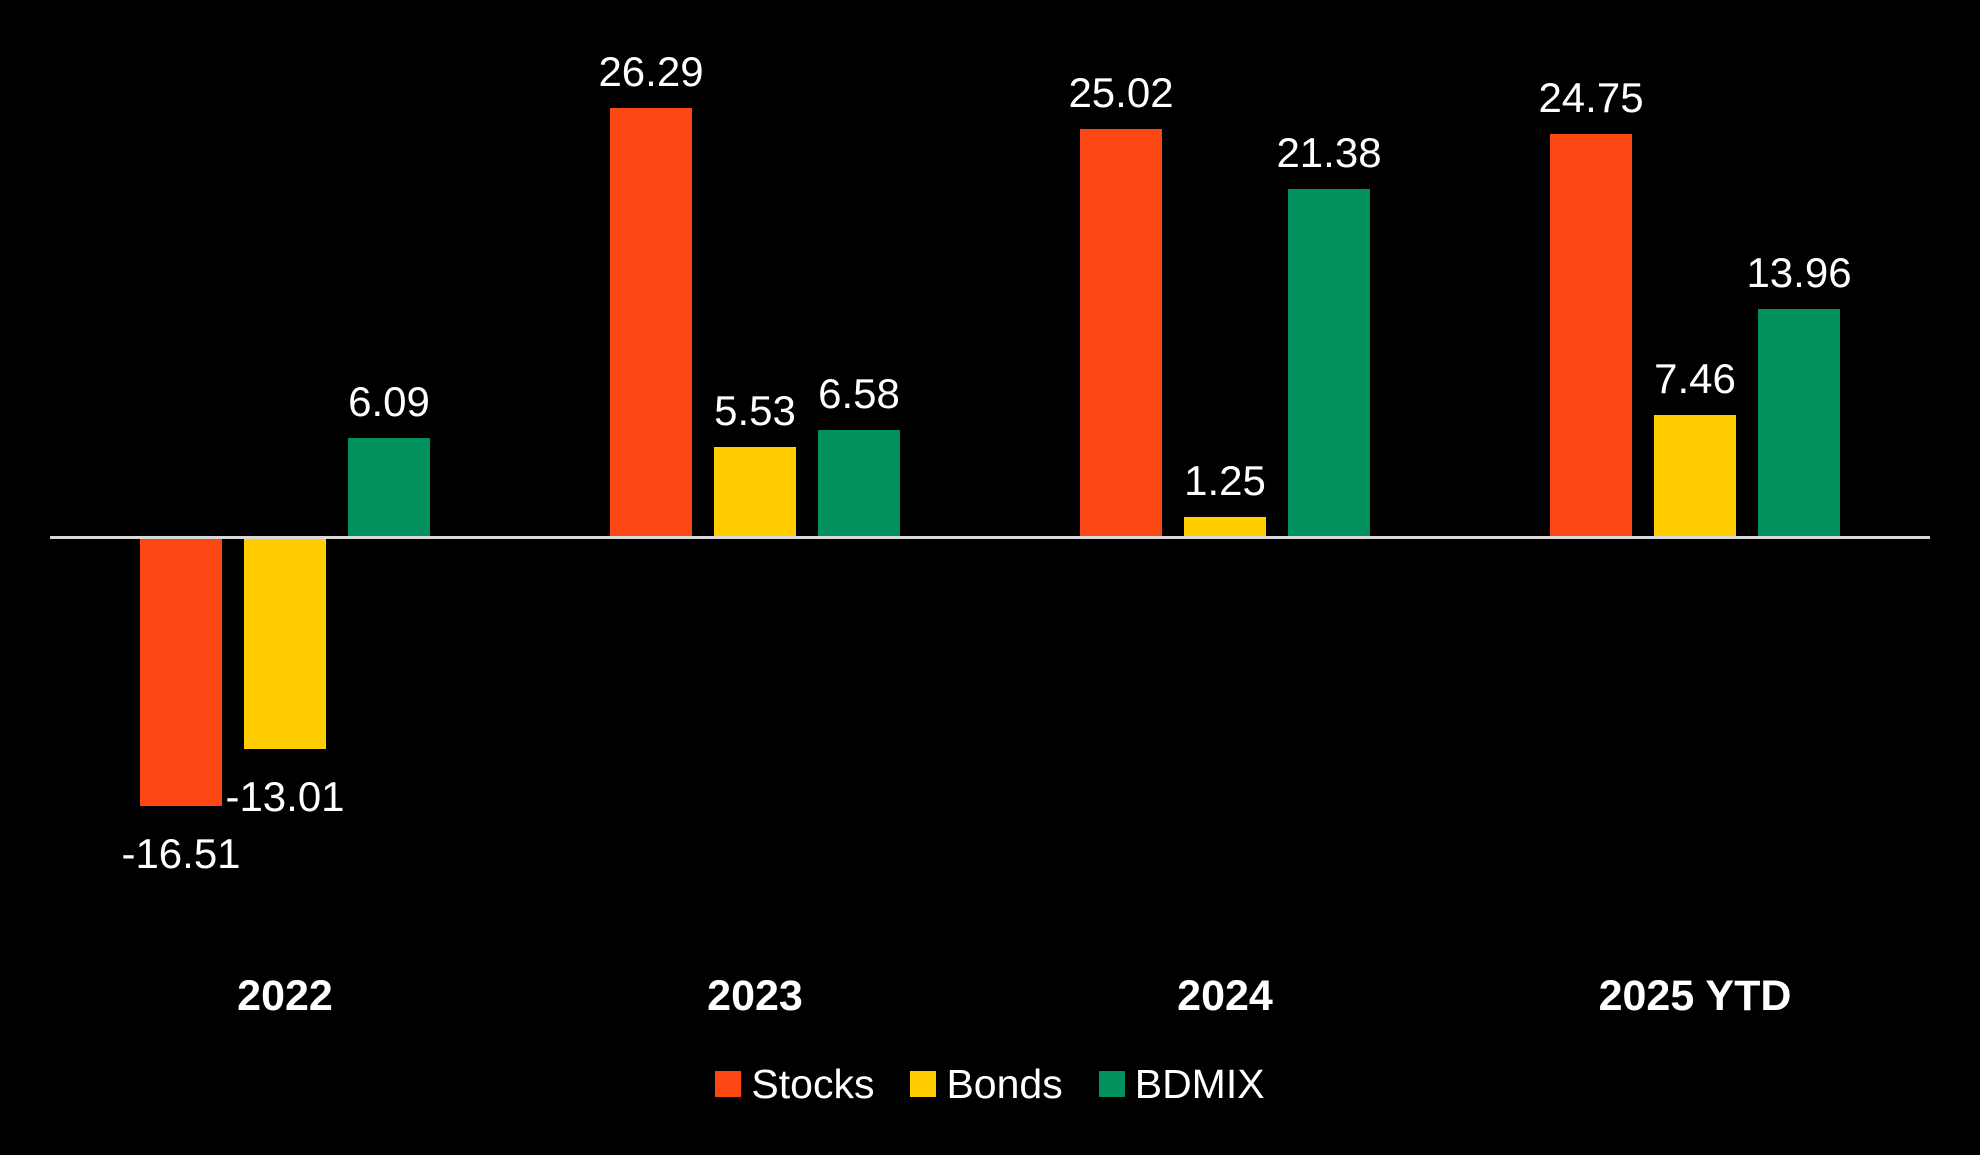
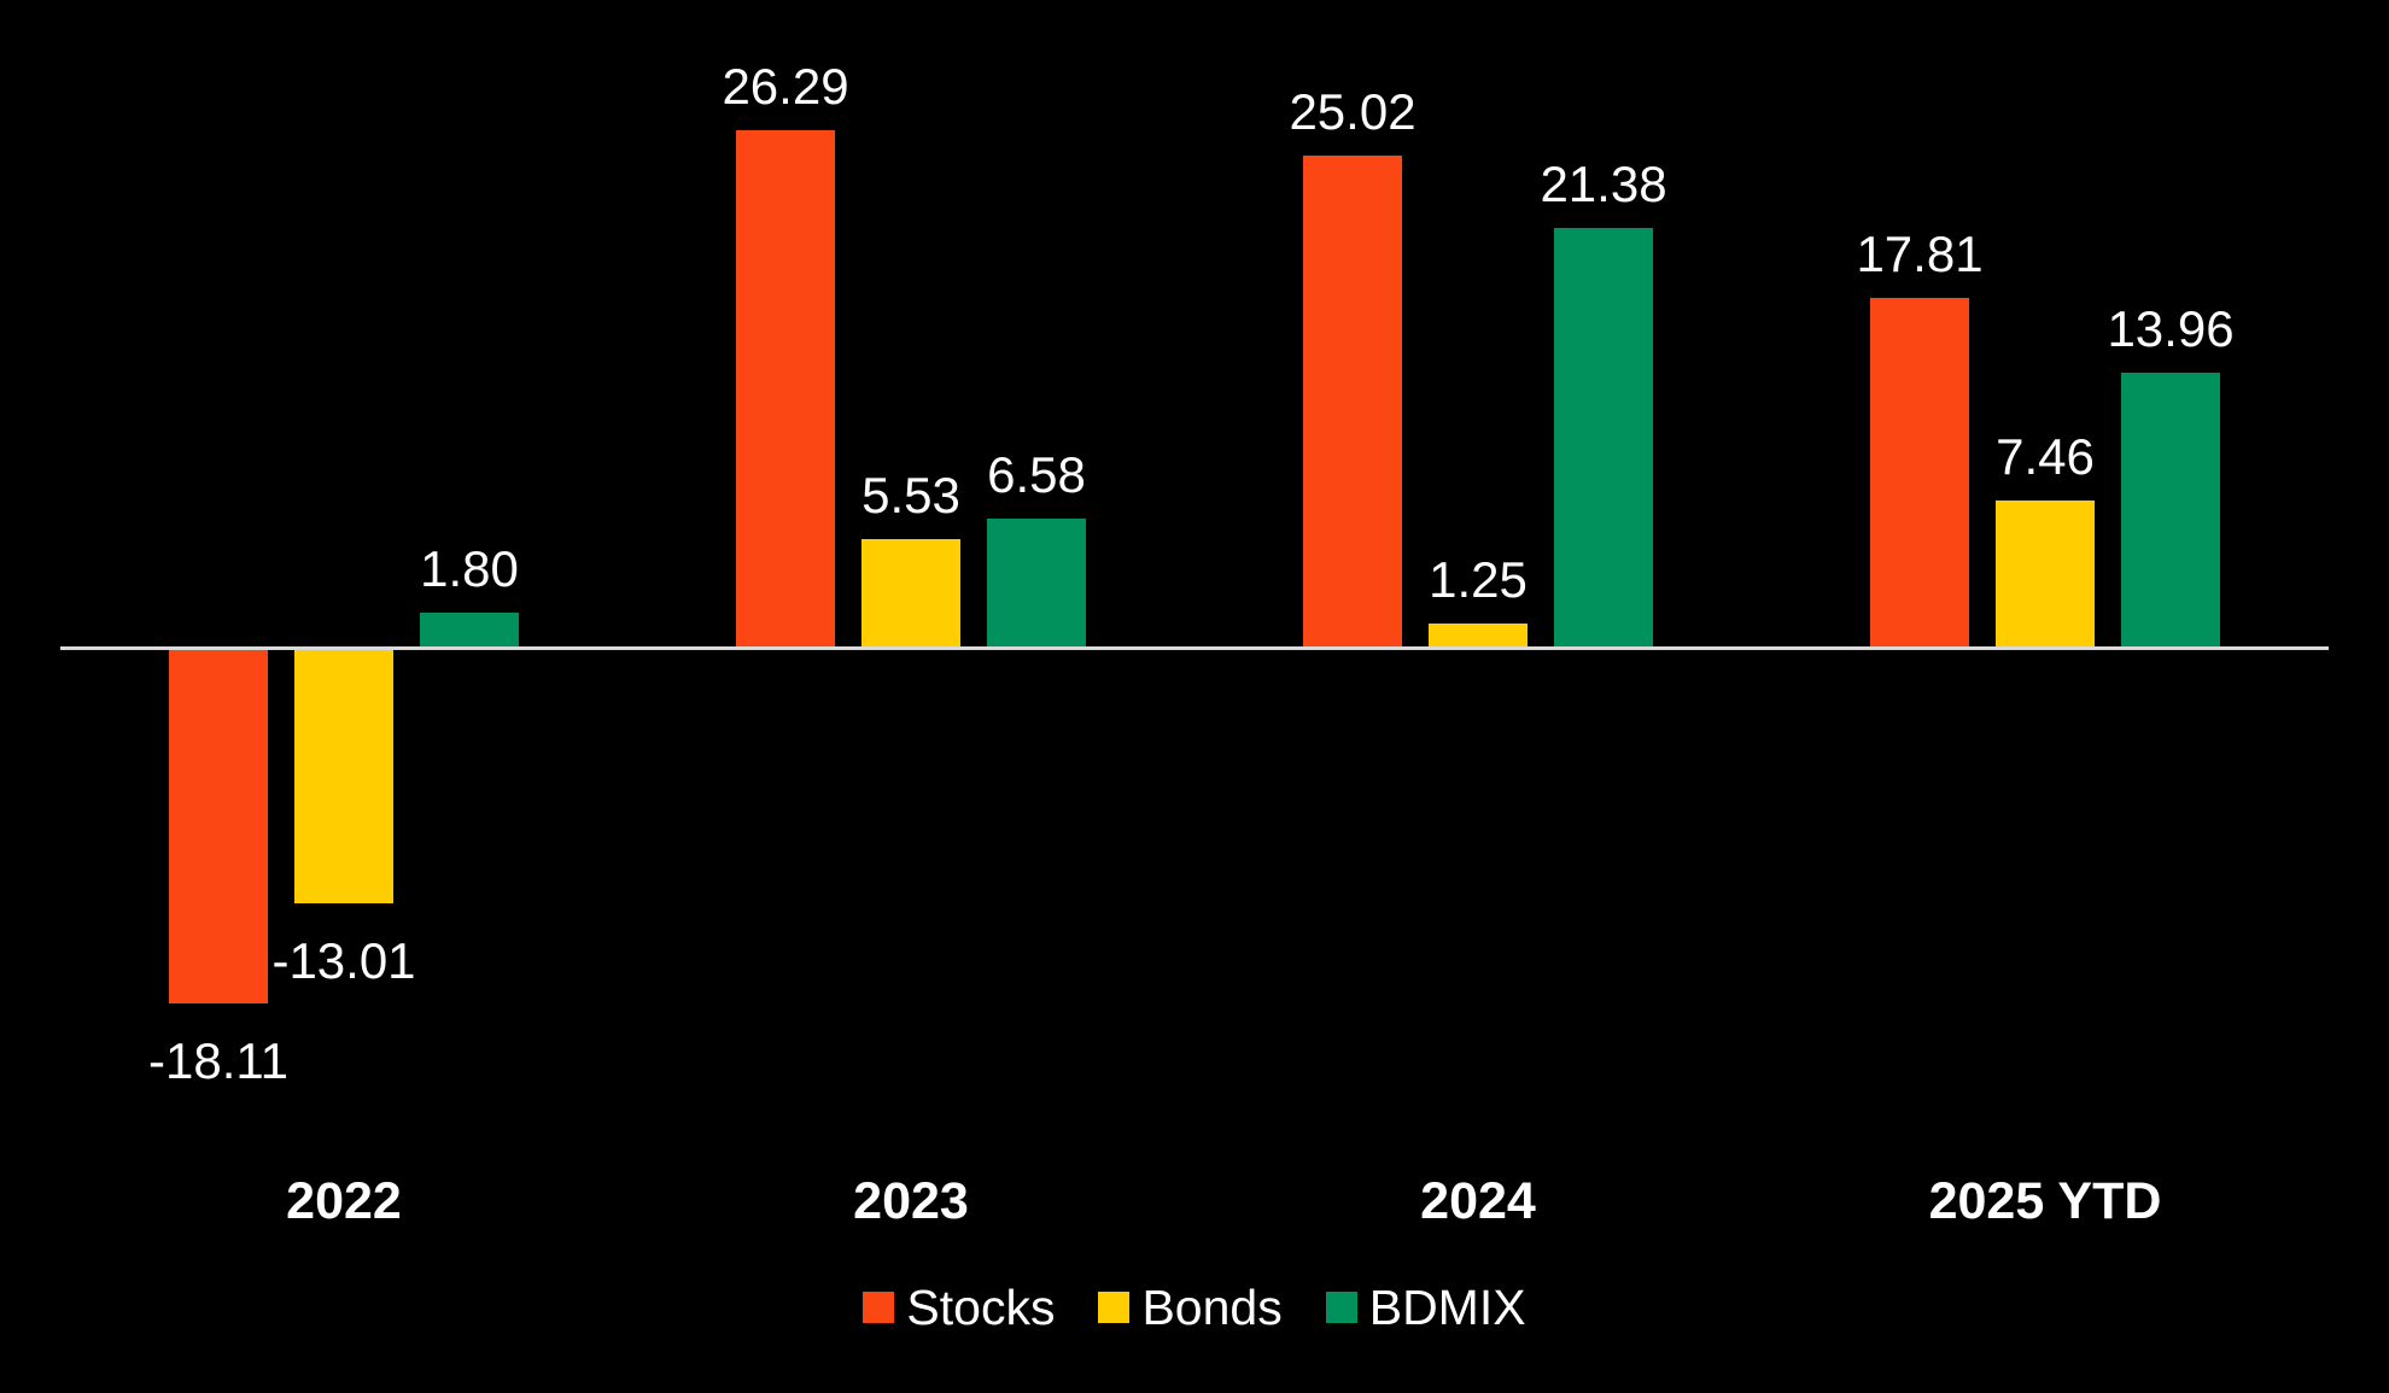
Stocks/2022: -16.51 -> -18.11
BDMIX/2022: 6.09 -> 1.80
Stocks/2025 YTD: 24.75 -> 17.81
